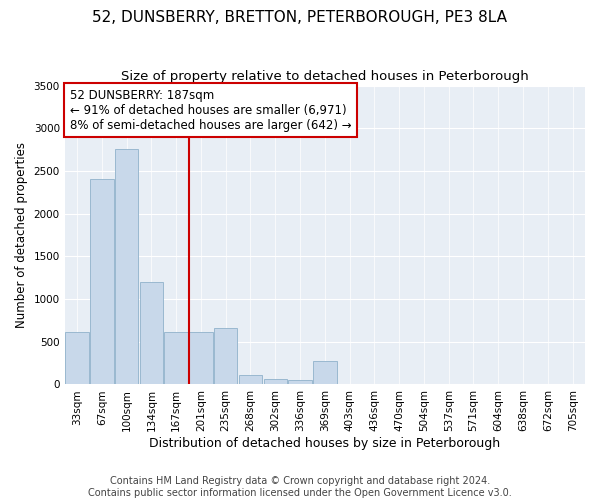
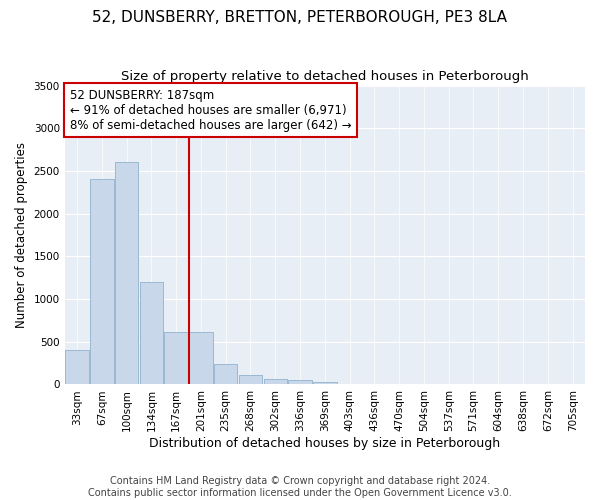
33sqm: 620 -> 400
100sqm: 2760 -> 2600
235sqm: 660 -> 240
369sqm: 280 -> 20
